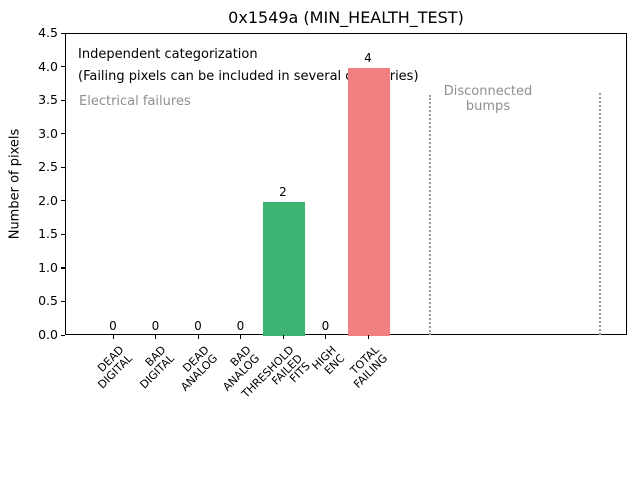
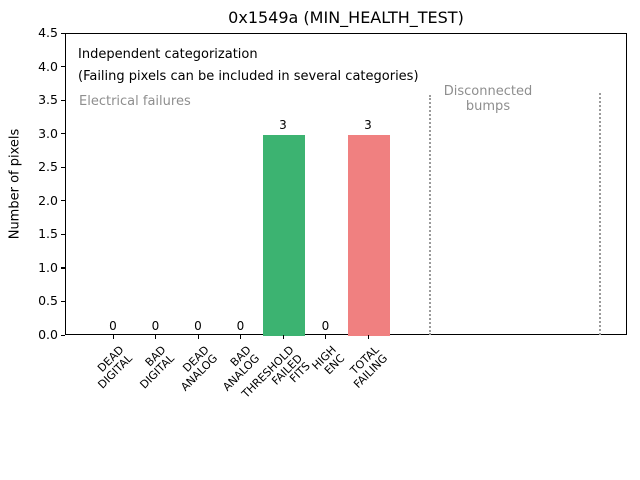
THRESHOLD FAILED FITS: 2 -> 3
TOTAL FAILING: 4 -> 3
